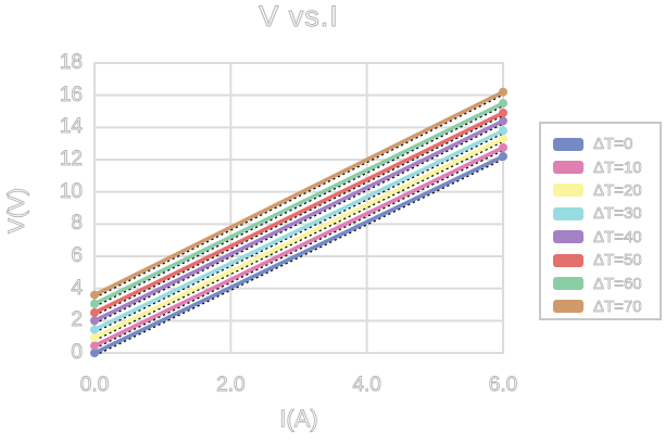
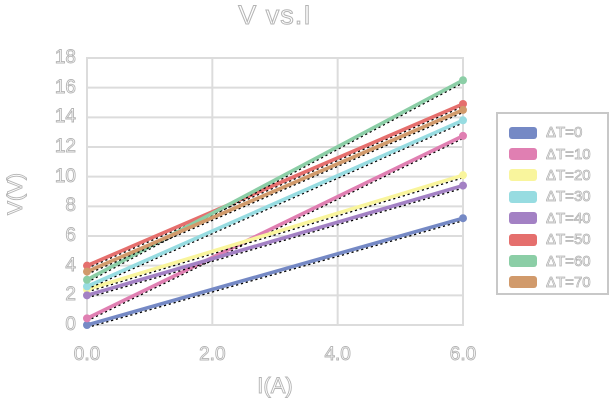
ΔT=20/0: 0.9 -> 2.4
ΔT=30/0: 1.4 -> 2.6
ΔT=50/0: 2.5 -> 4.0
ΔT=0/6: 12.2 -> 7.2
ΔT=20/6: 13.3 -> 10.1
ΔT=40/6: 14.4 -> 9.4
ΔT=60/6: 15.5 -> 16.5
ΔT=70/6: 16.2 -> 14.5
